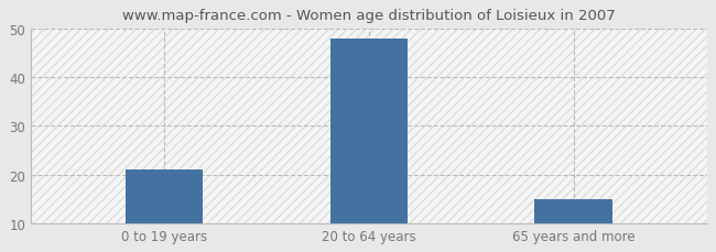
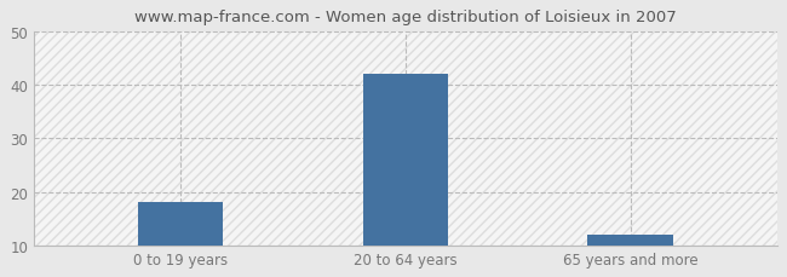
0 to 19 years: 21 -> 18
20 to 64 years: 48 -> 42
65 years and more: 15 -> 12
